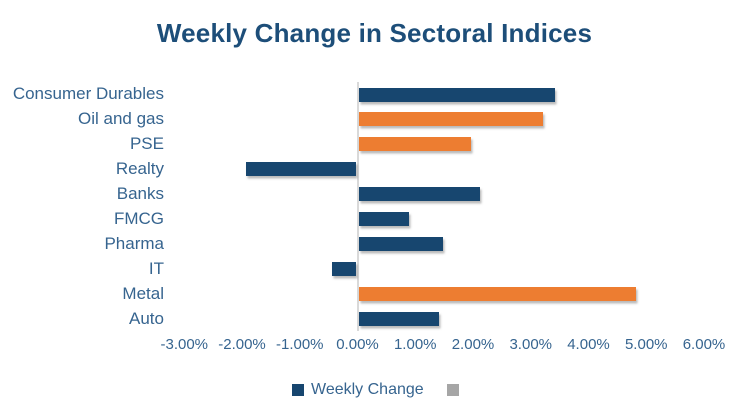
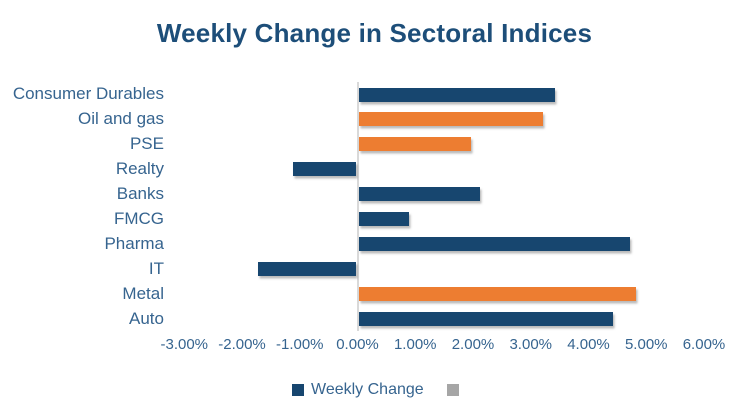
Realty: -1.9% -> -1.1%
Pharma: 1.5% -> 4.7%
IT: -0.4% -> -1.7%
Auto: 1.4% -> 4.4%
